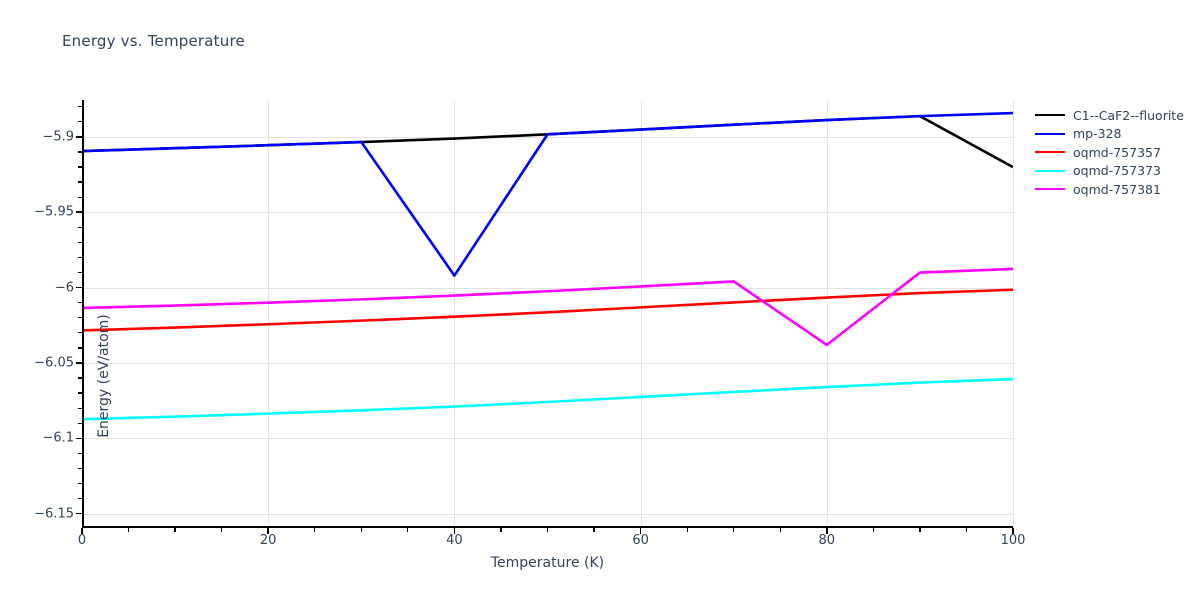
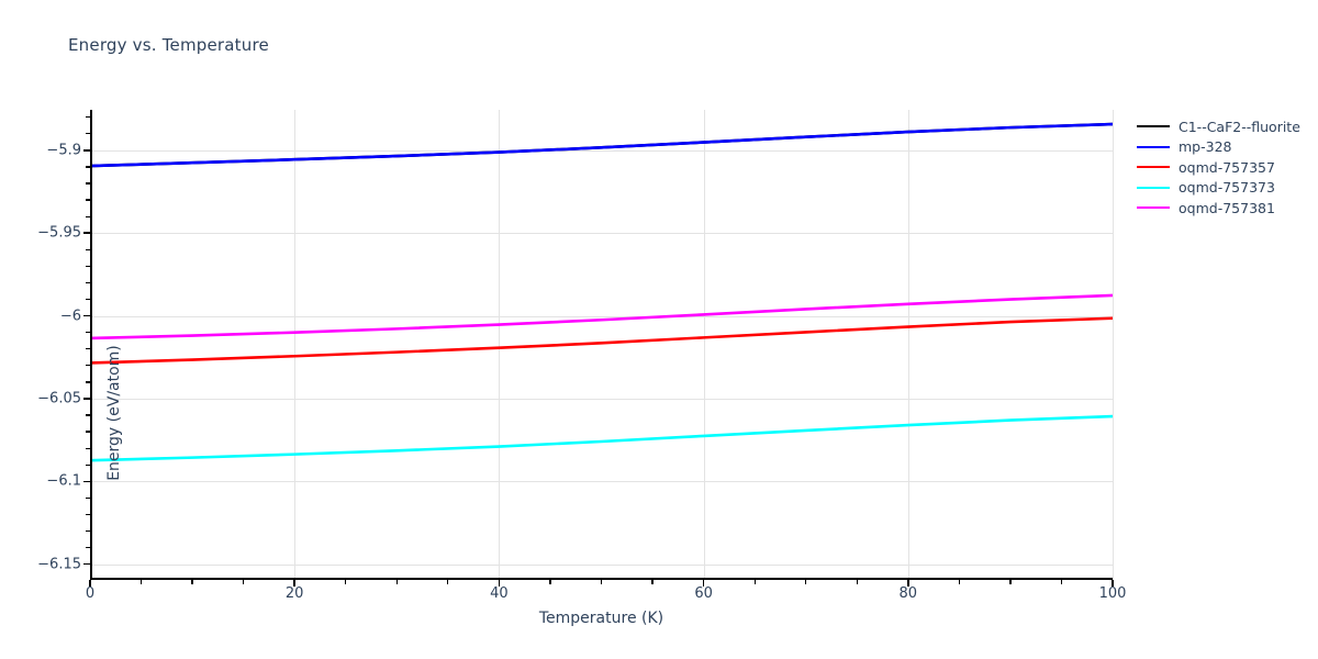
mp-328/40: -5.992 -> -5.901
oqmd-757381/80: -6.038 -> -5.993
C1--CaF2--fluorite/100: -5.920 -> -5.884
